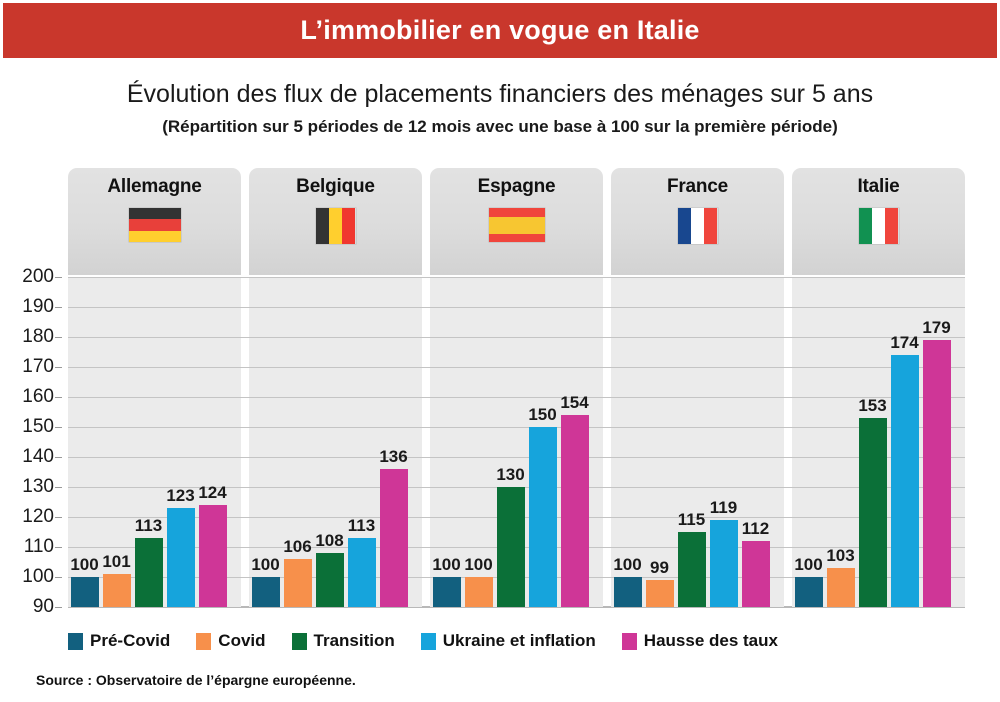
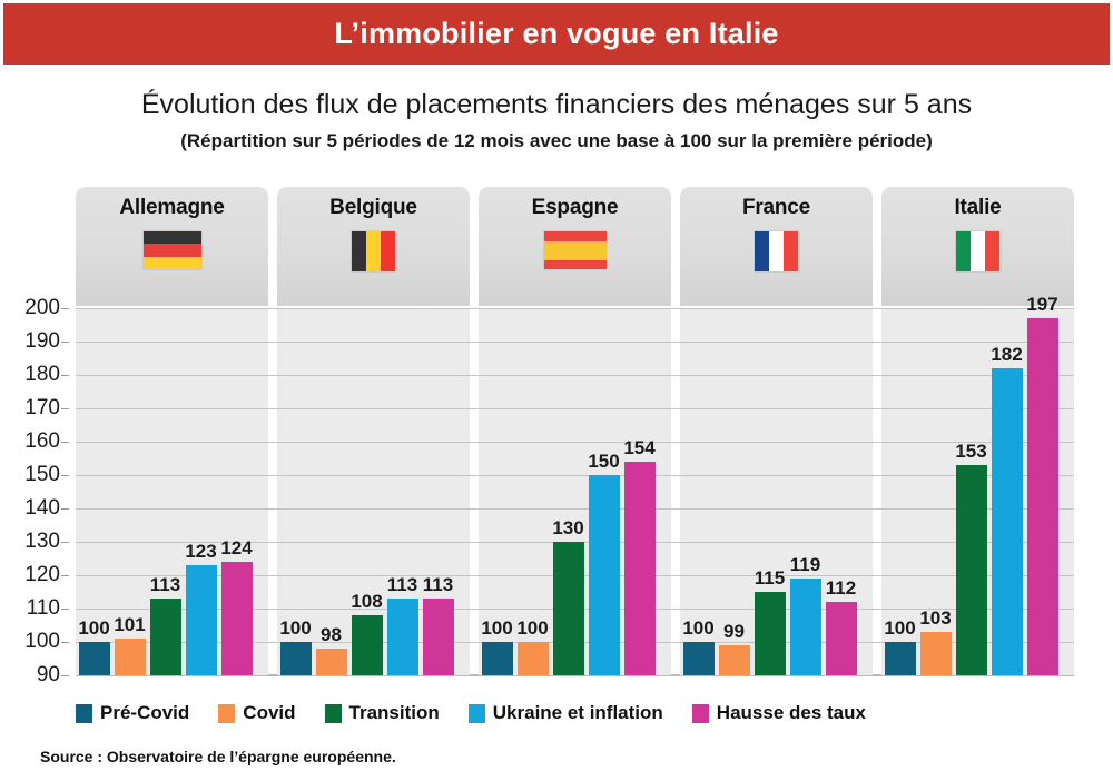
Covid/Belgique: 106 -> 98
Hausse des taux/Belgique: 136 -> 113
Ukraine et inflation/Italie: 174 -> 182
Hausse des taux/Italie: 179 -> 197
